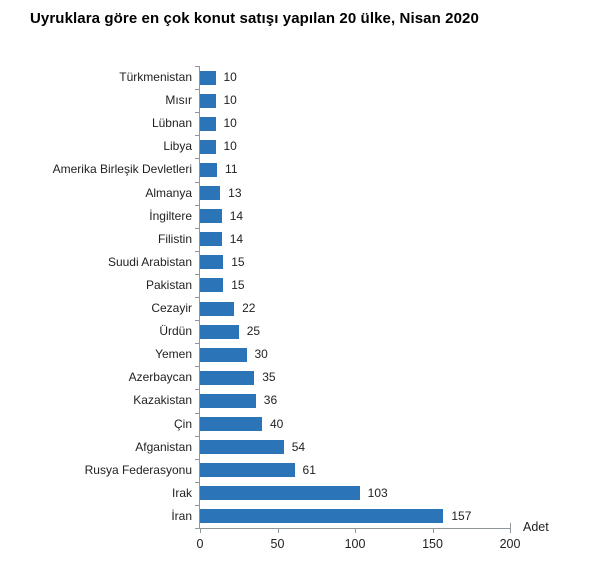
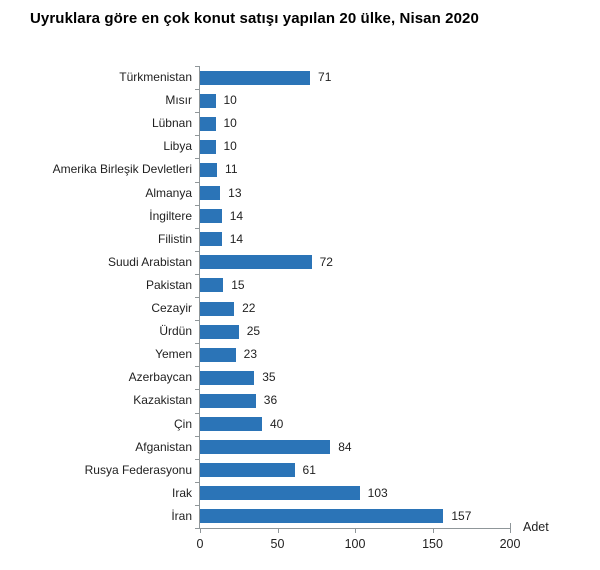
Türkmenistan: 10 -> 71
Suudi Arabistan: 15 -> 72
Yemen: 30 -> 23
Afganistan: 54 -> 84
